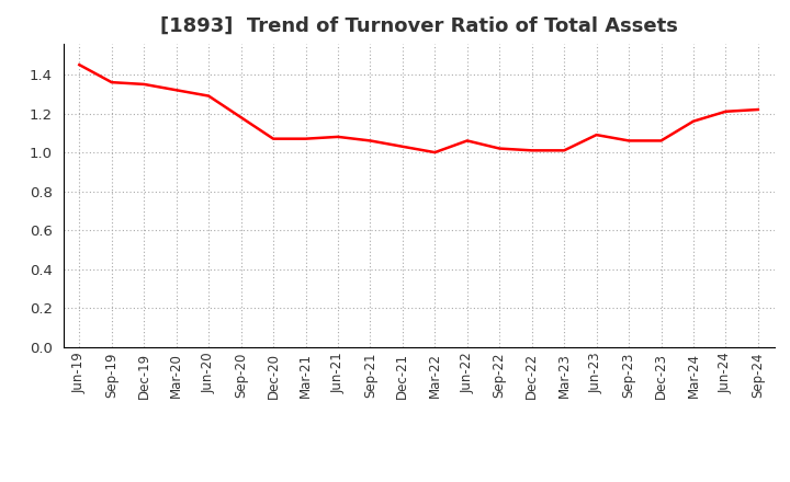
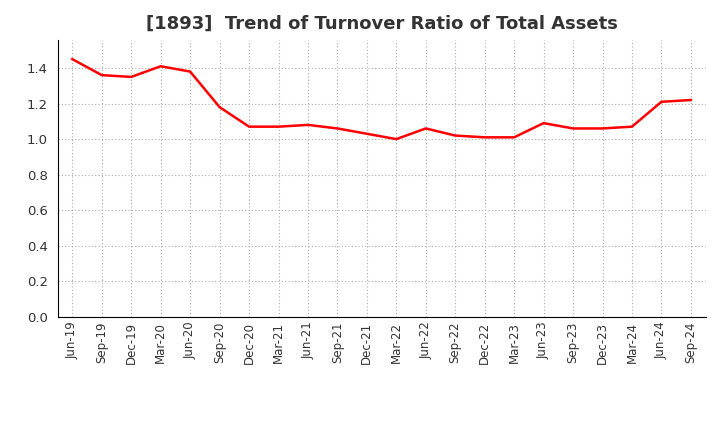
Mar-20: 1.32 -> 1.41
Jun-20: 1.29 -> 1.38
Mar-24: 1.16 -> 1.07
